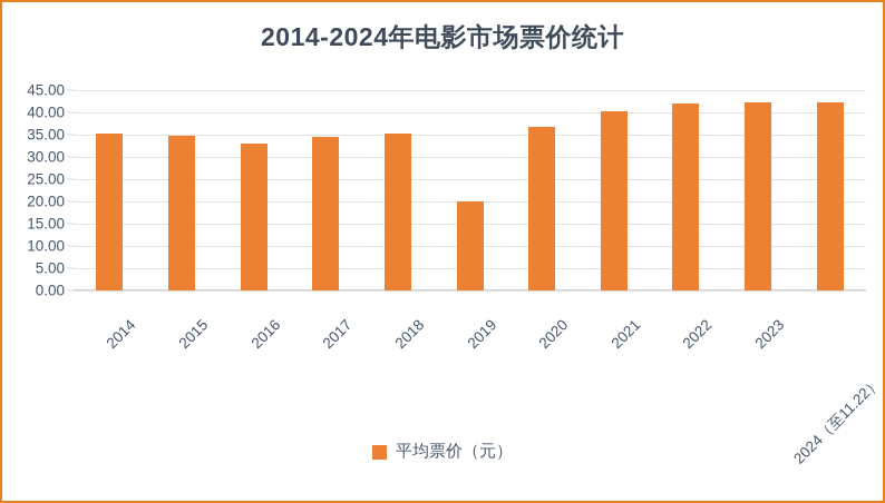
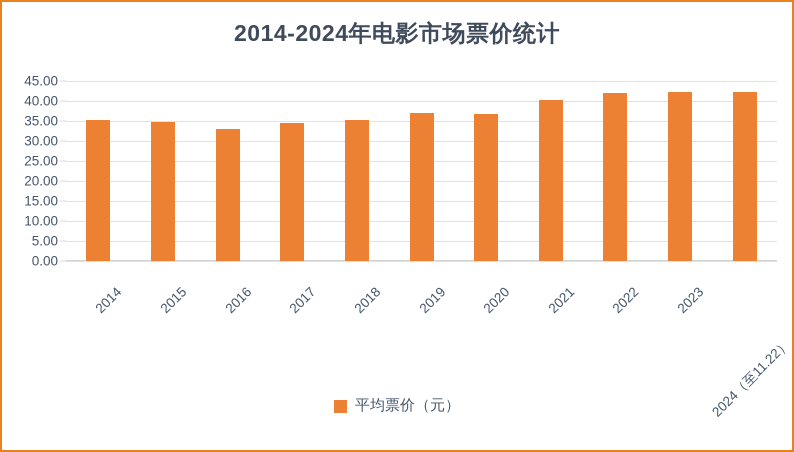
2019: 20 -> 37
